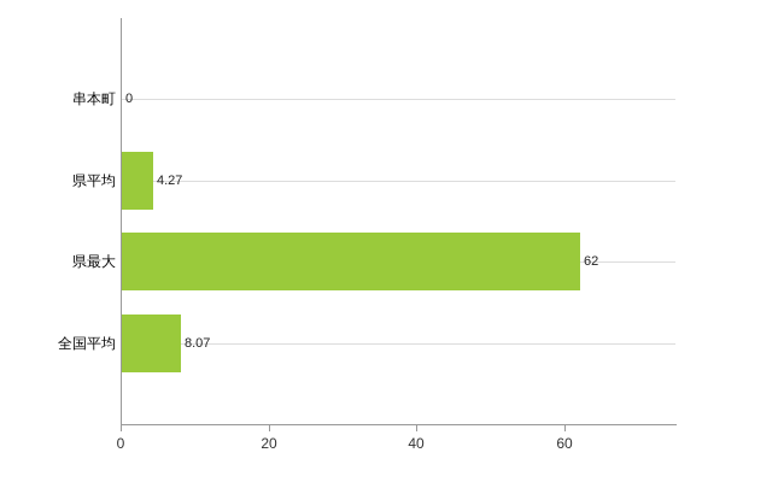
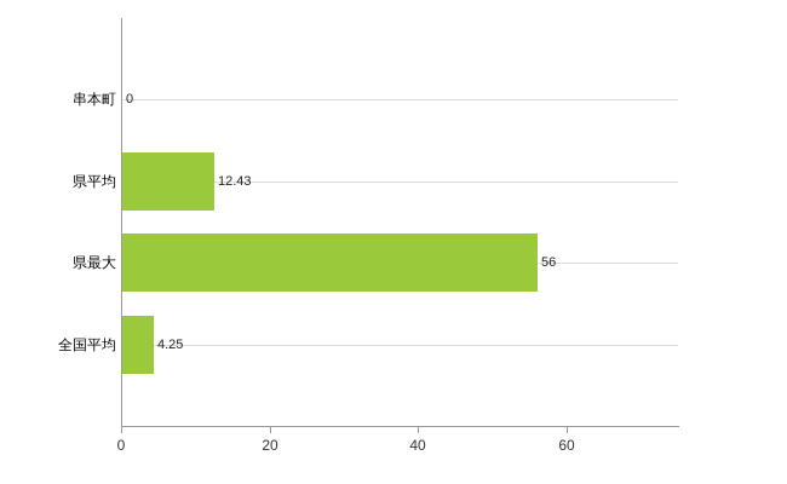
県平均: 4.27 -> 12.43
県最大: 62 -> 56
全国平均: 8.07 -> 4.25
